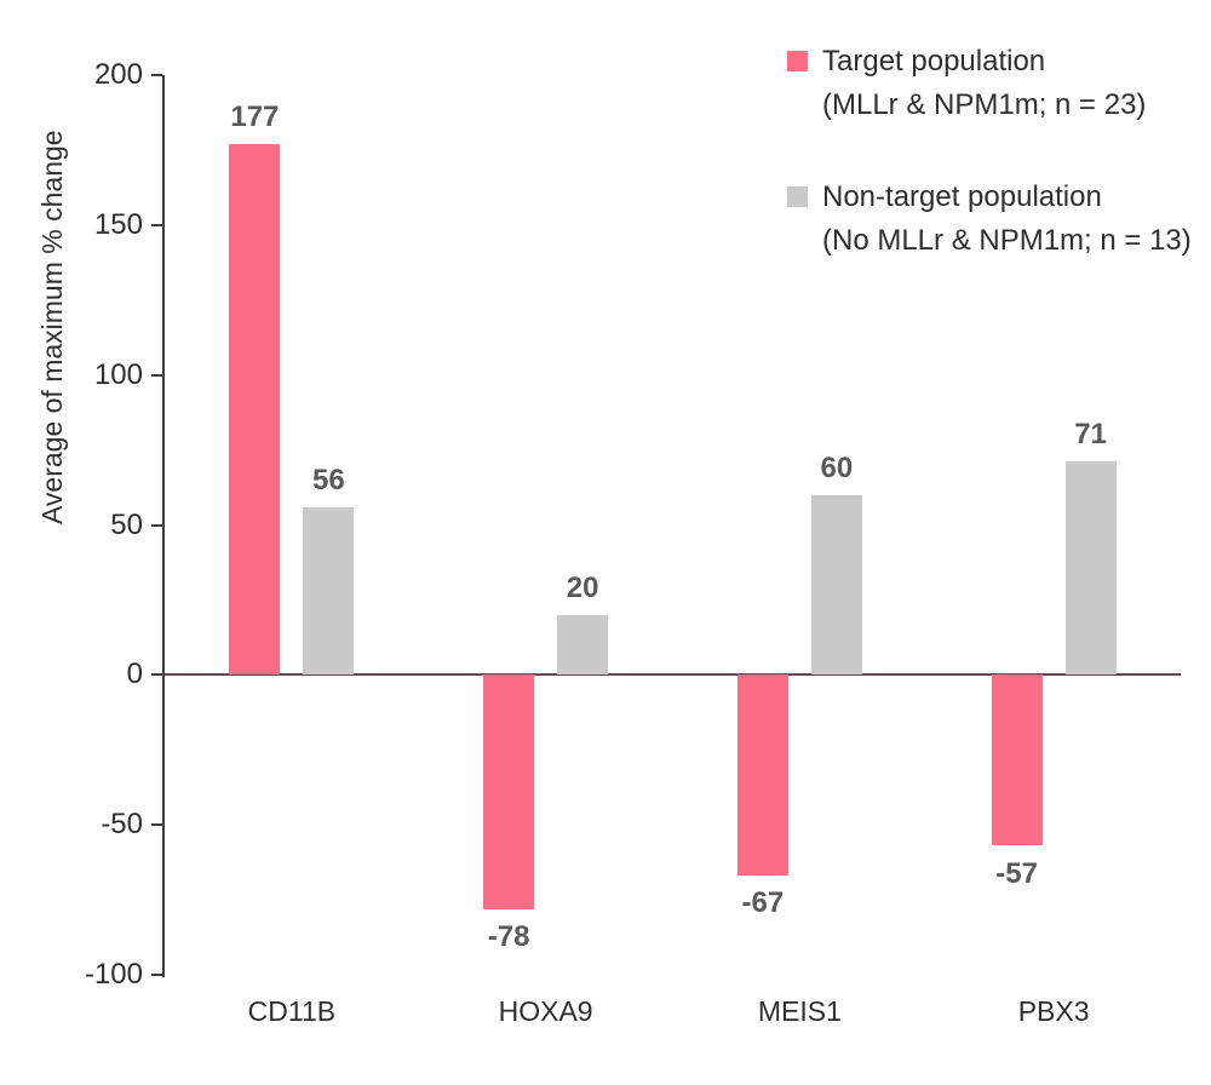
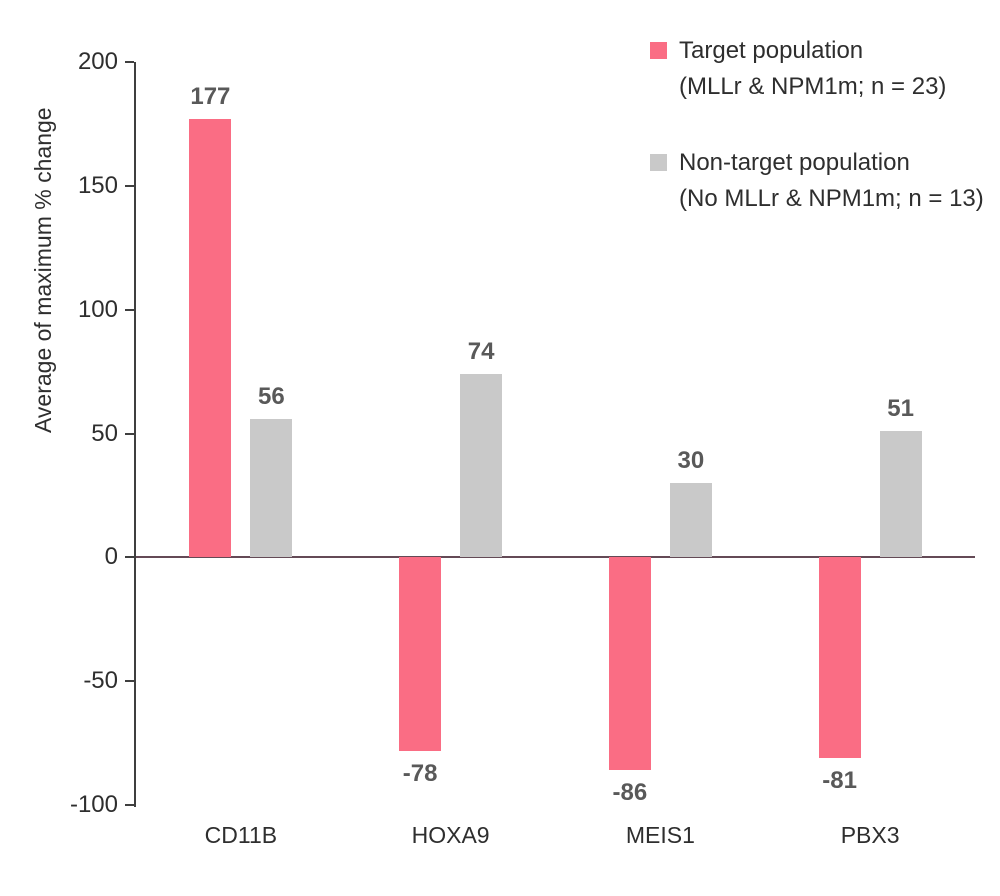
Non-target population/HOXA9: 20 -> 74
Target population/MEIS1: -67 -> -86
Non-target population/MEIS1: 60 -> 30
Target population/PBX3: -57 -> -81
Non-target population/PBX3: 71 -> 51
